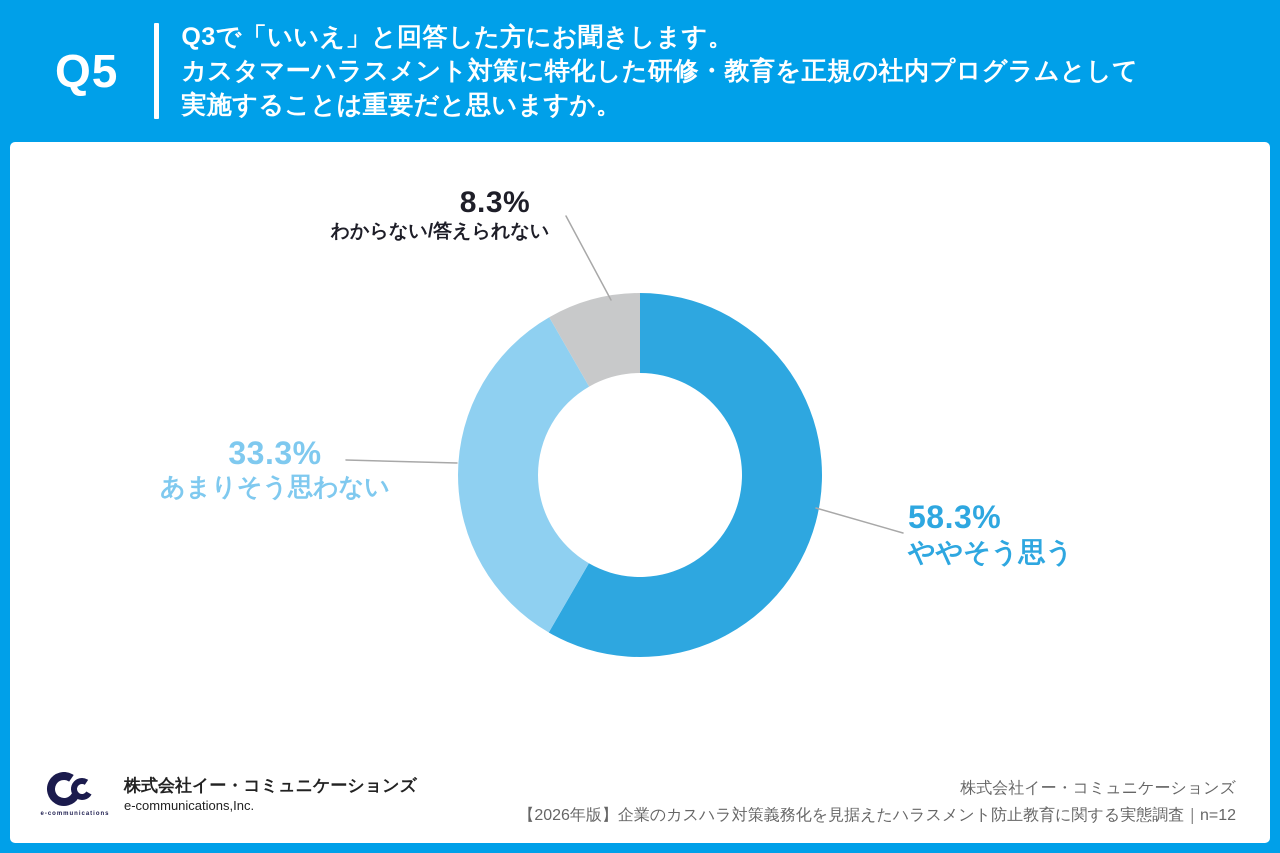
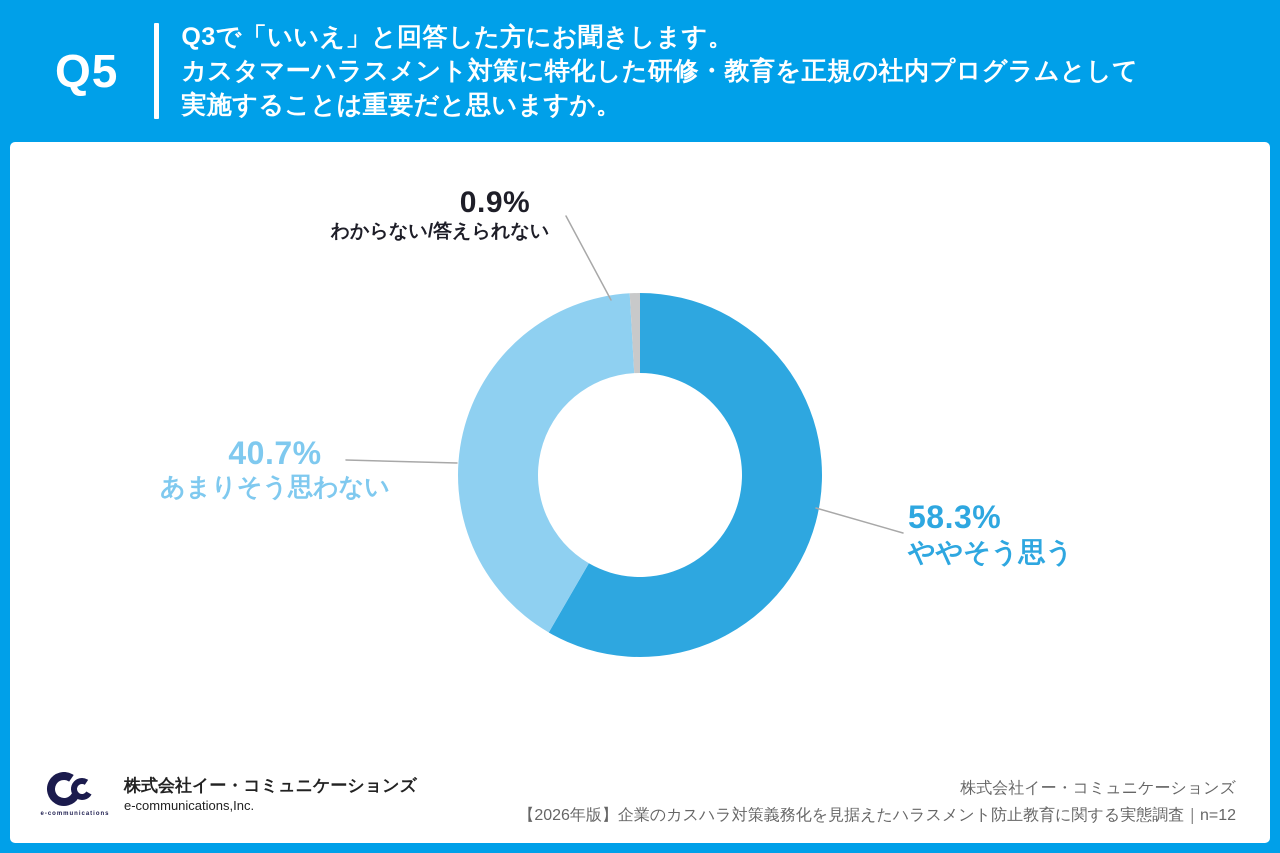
あまりそう思わない: 33.3% -> 40.7%
わからない/答えられない: 8.3% -> 0.9%
